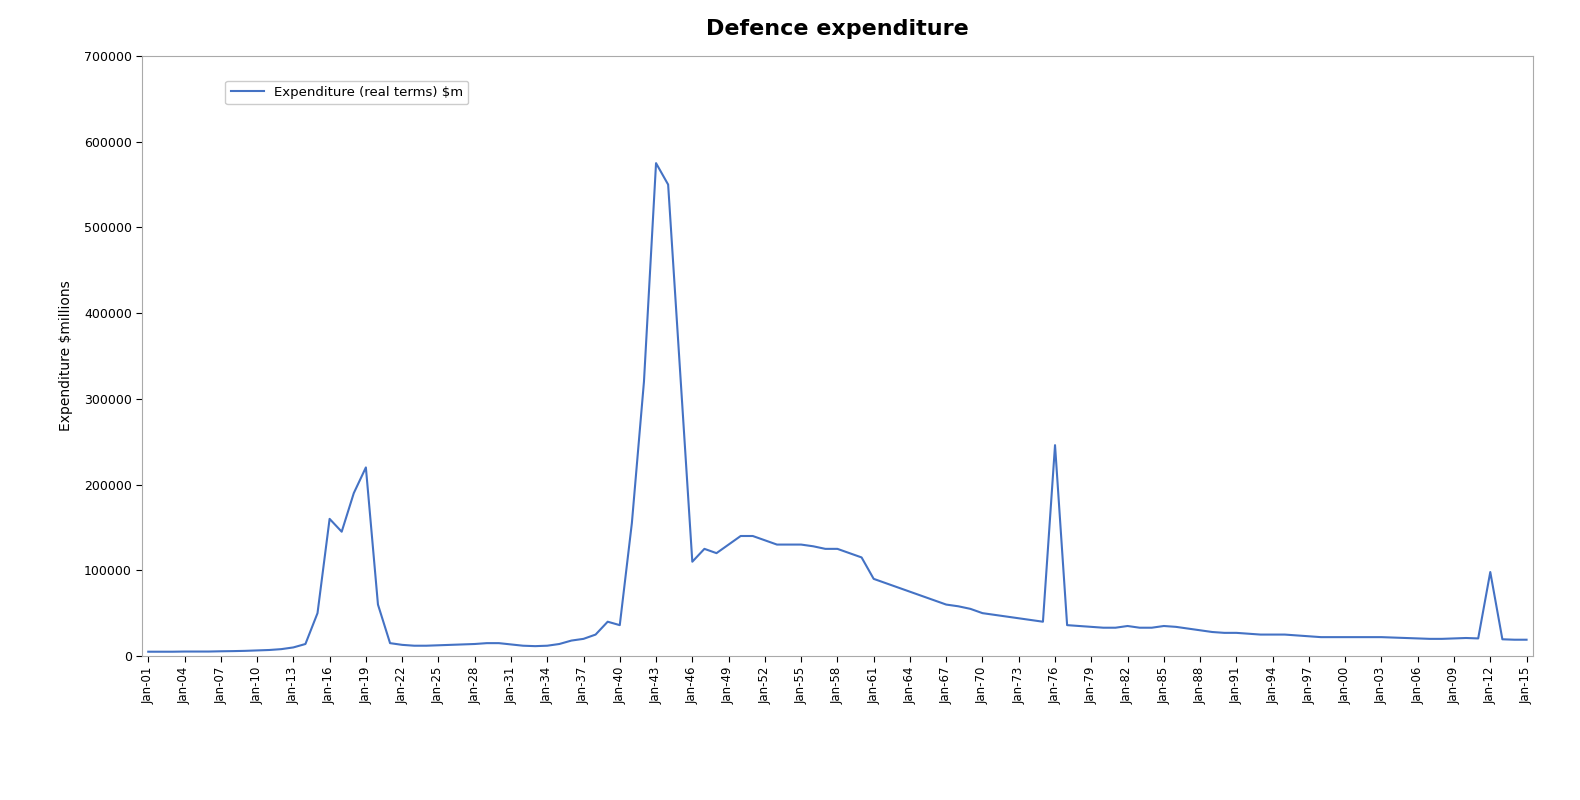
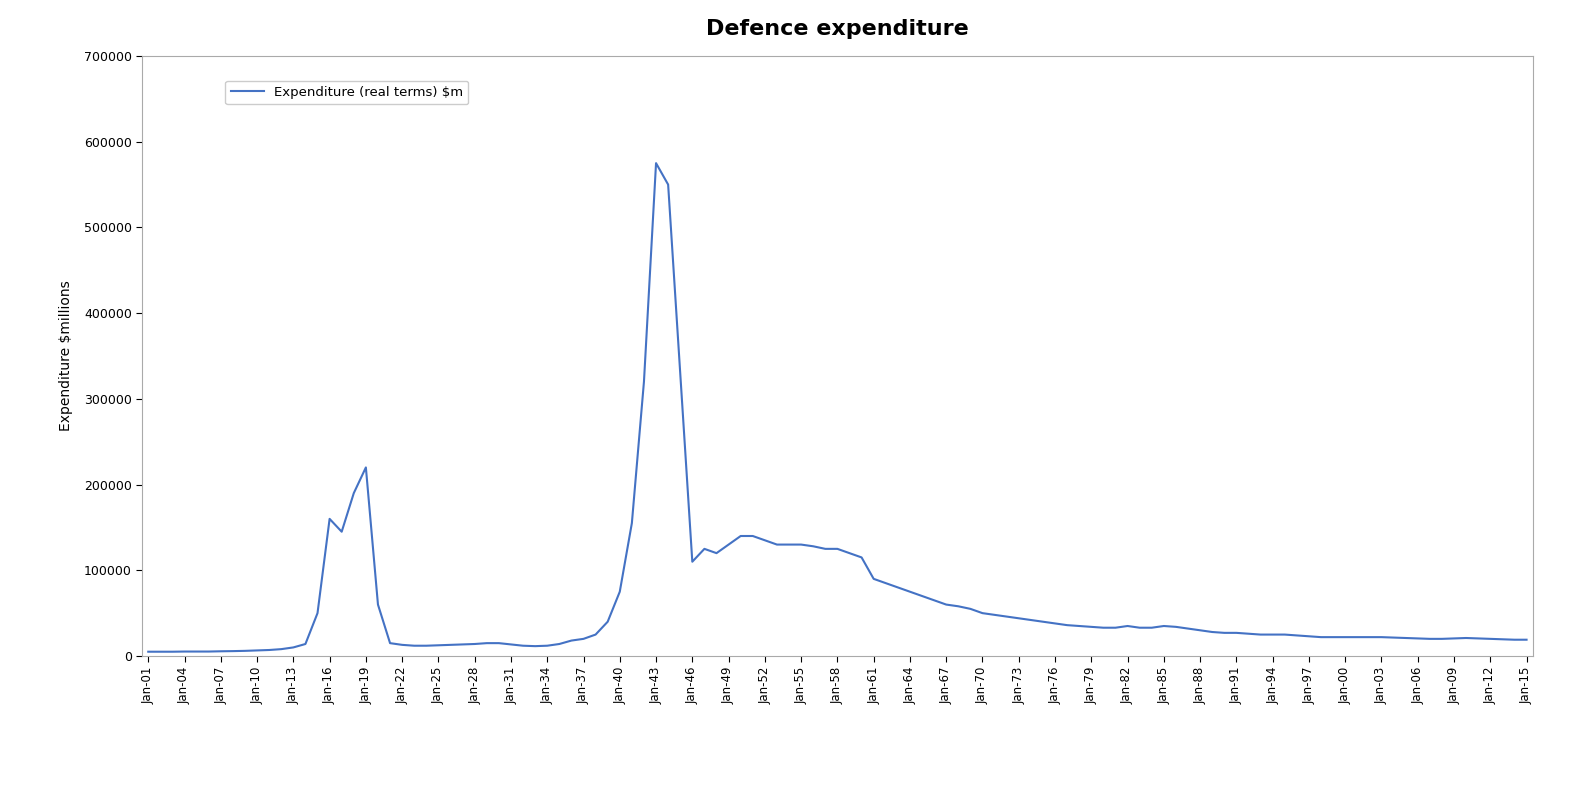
Jan-40: 36000 -> 75000
Jan-76: 246000 -> 38000
Jan-12: 98000 -> 20000
